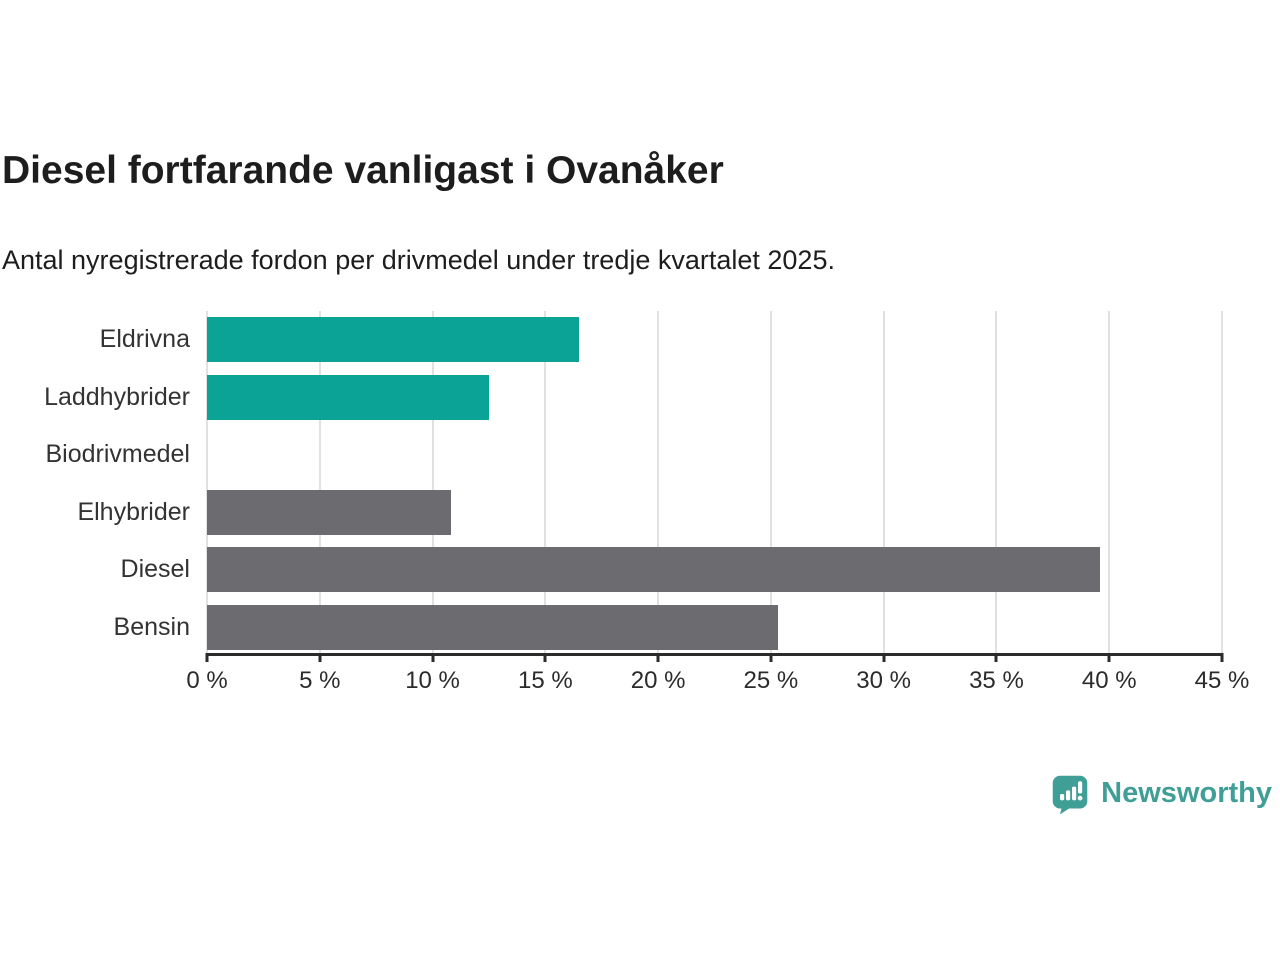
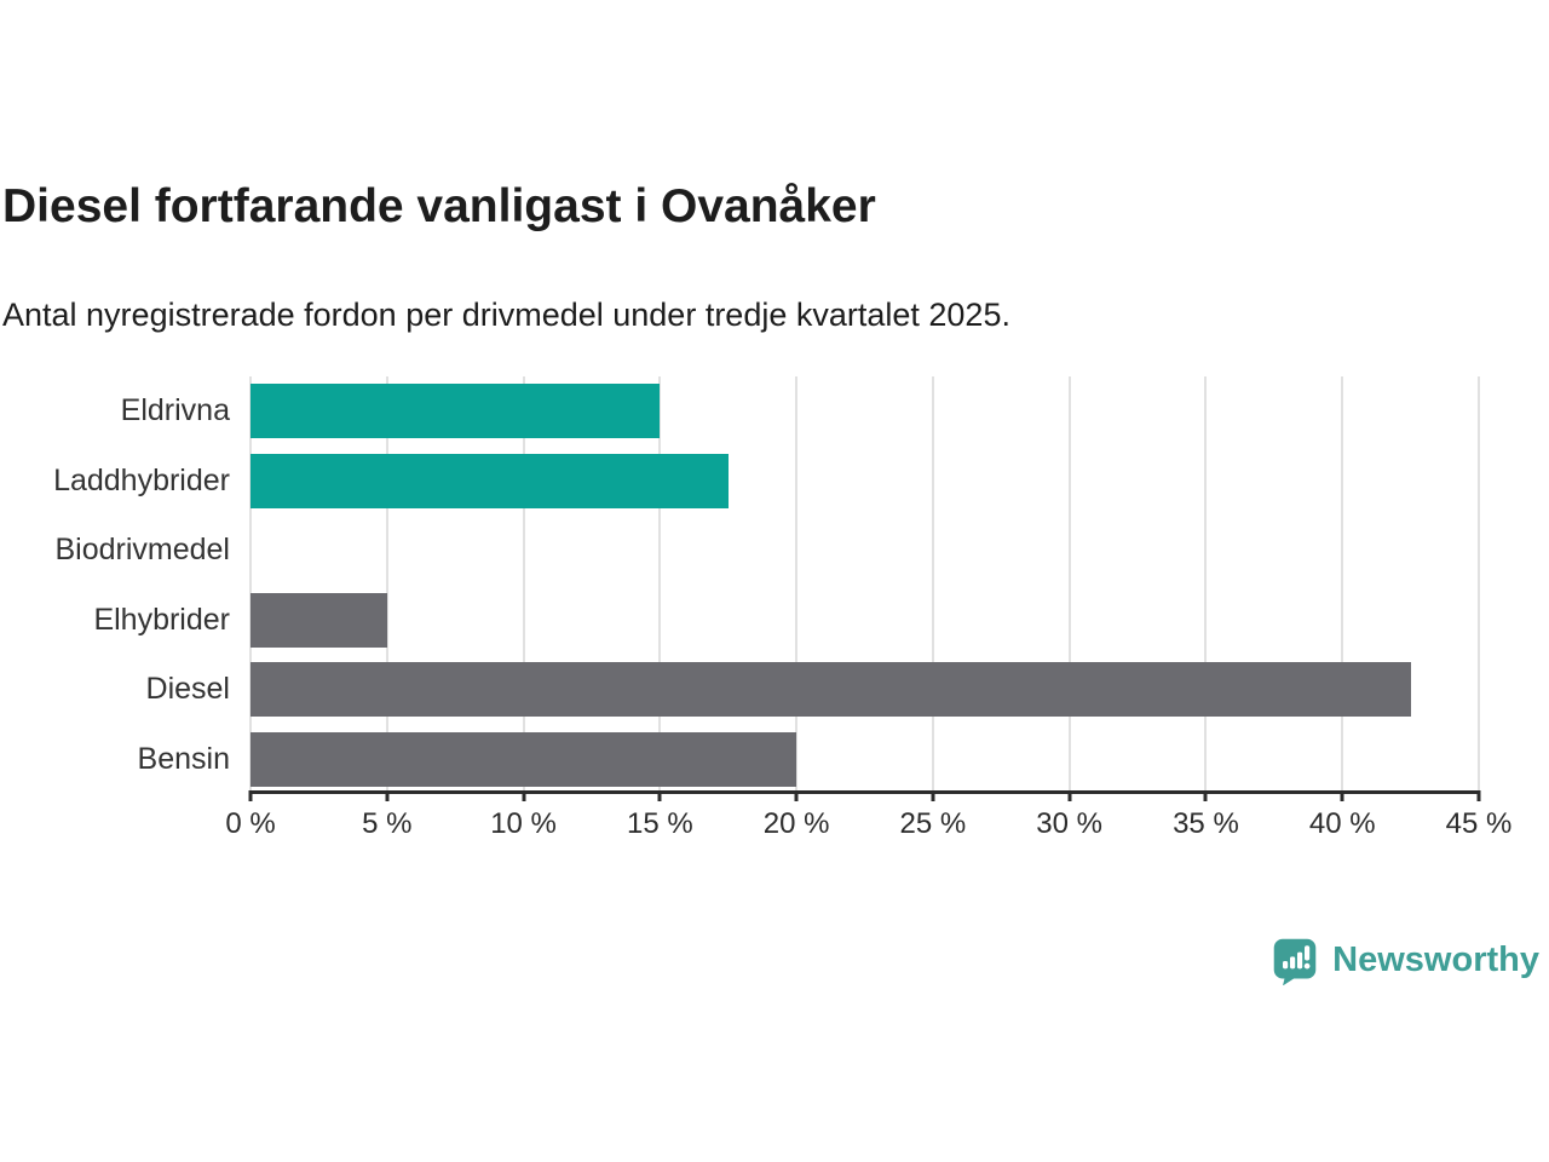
Eldrivna: 16.5% -> 15.0%
Laddhybrider: 12.5% -> 17.5%
Elhybrider: 10.8% -> 5.0%
Diesel: 39.6% -> 42.5%
Bensin: 25.3% -> 20.0%
